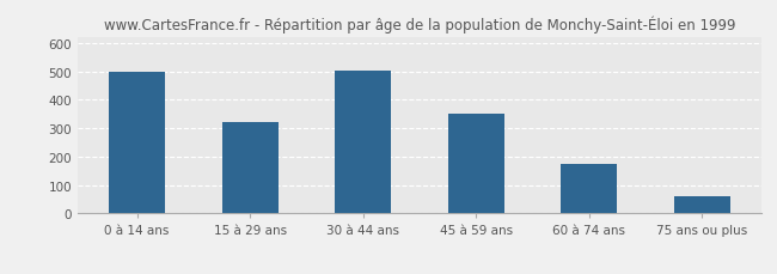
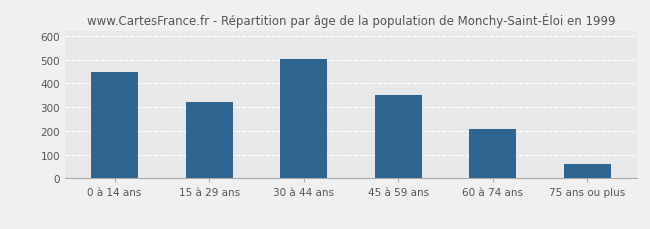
0 à 14 ans: 500 -> 450
60 à 74 ans: 175 -> 210
